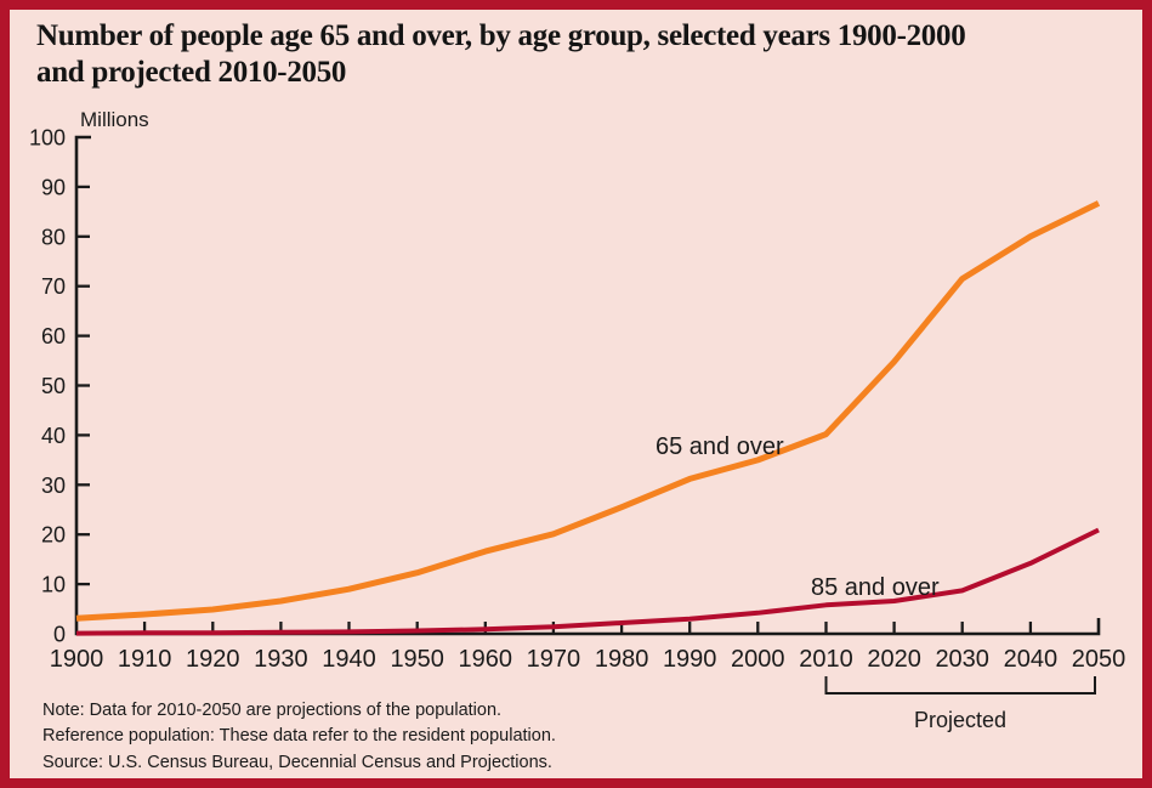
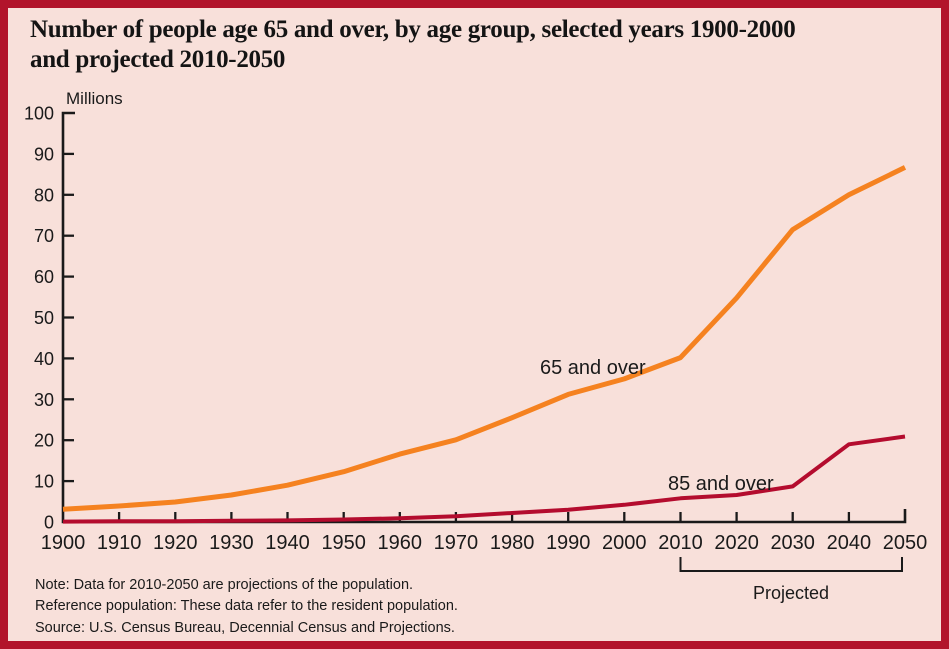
85 and over/2040: 14 -> 19
